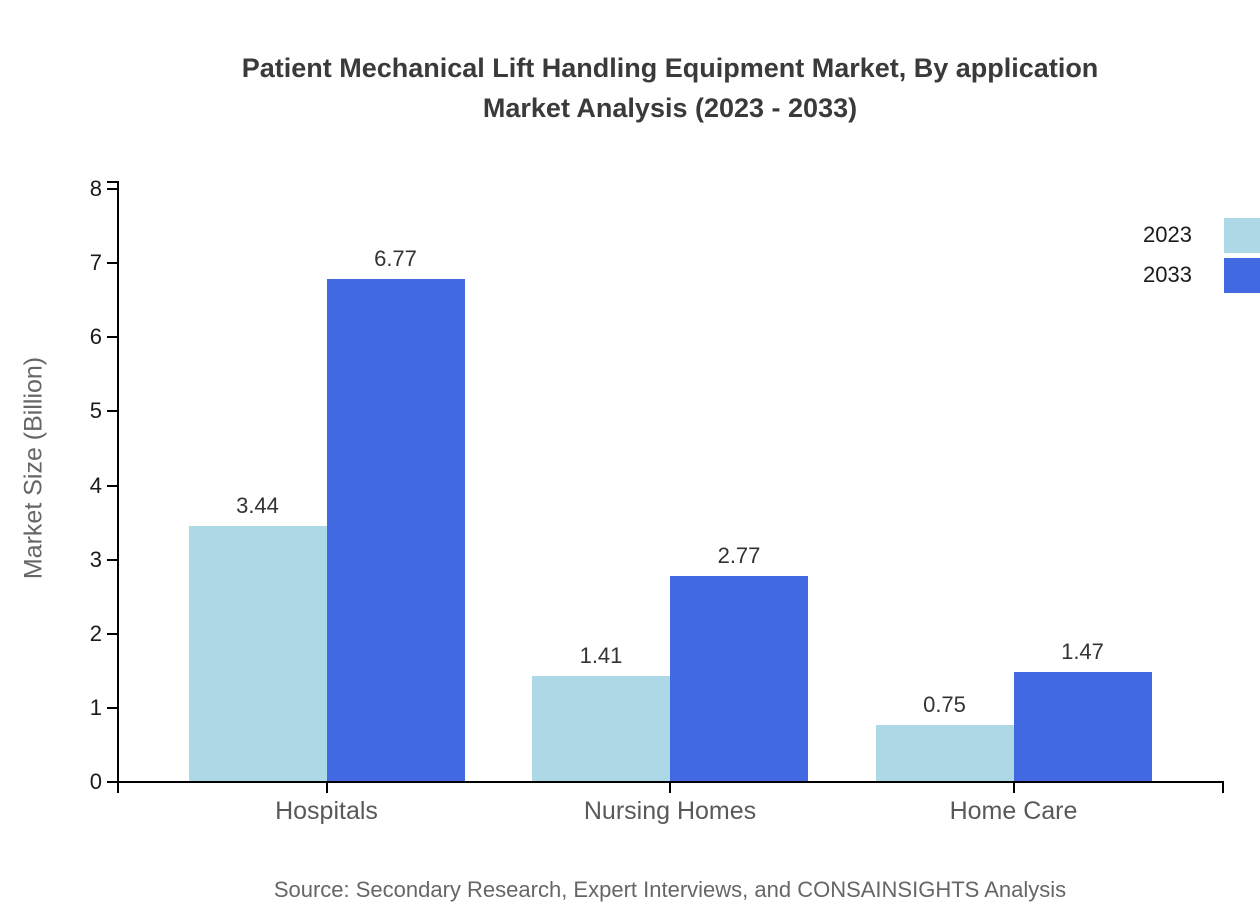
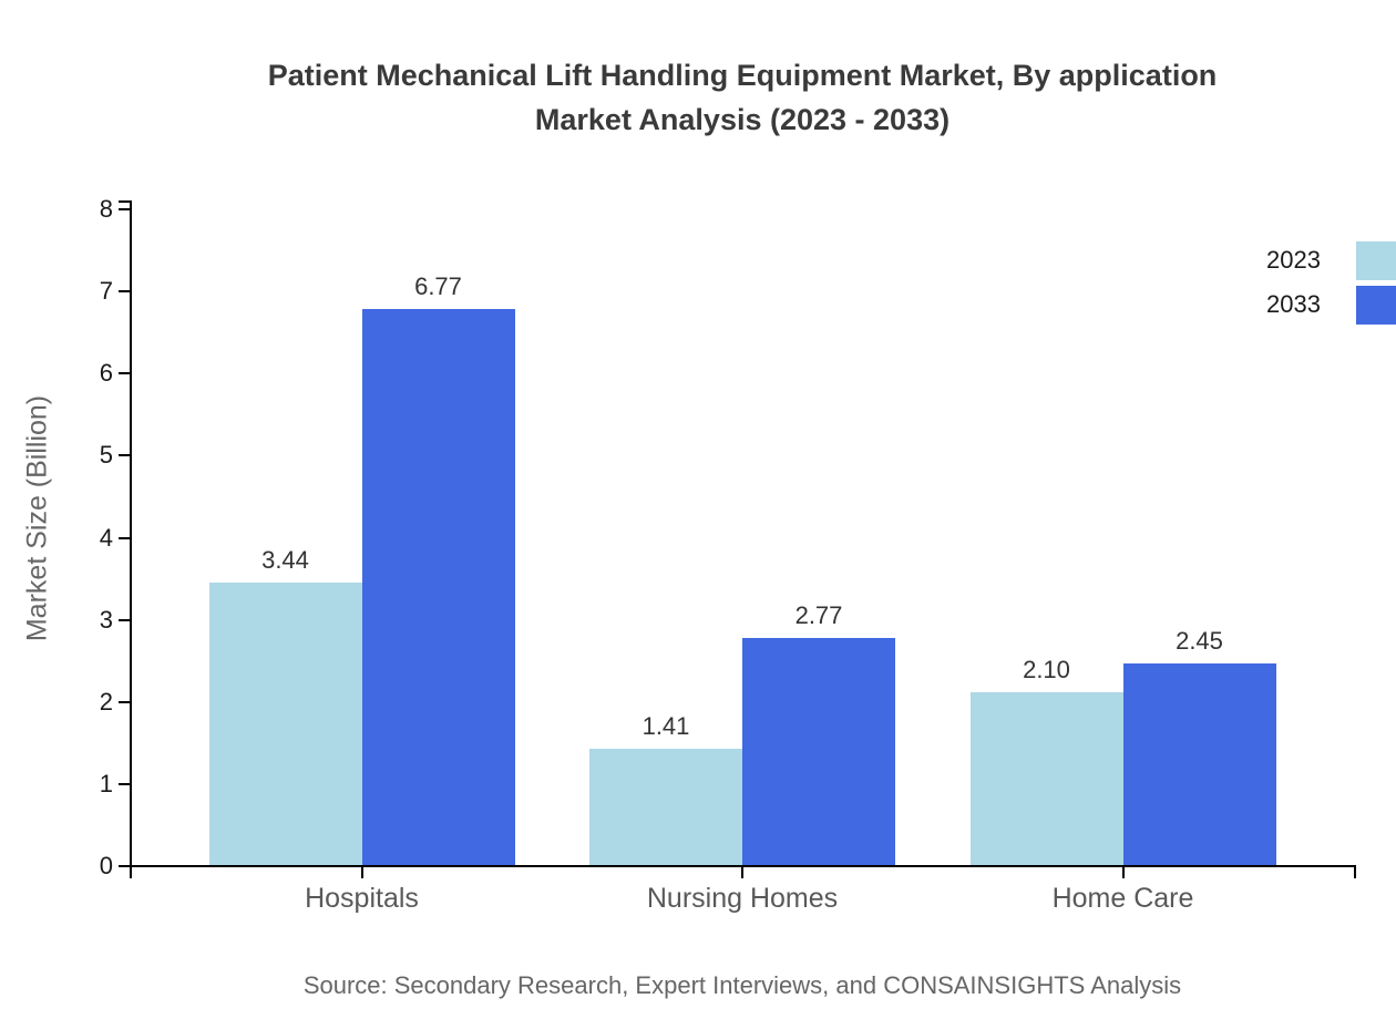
2023/Home Care: 0.75 -> 2.10
2033/Home Care: 1.47 -> 2.45
